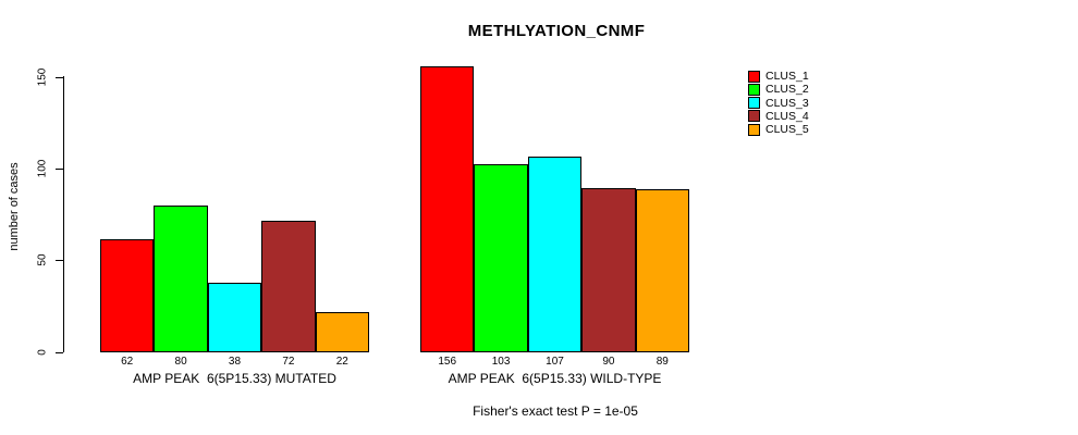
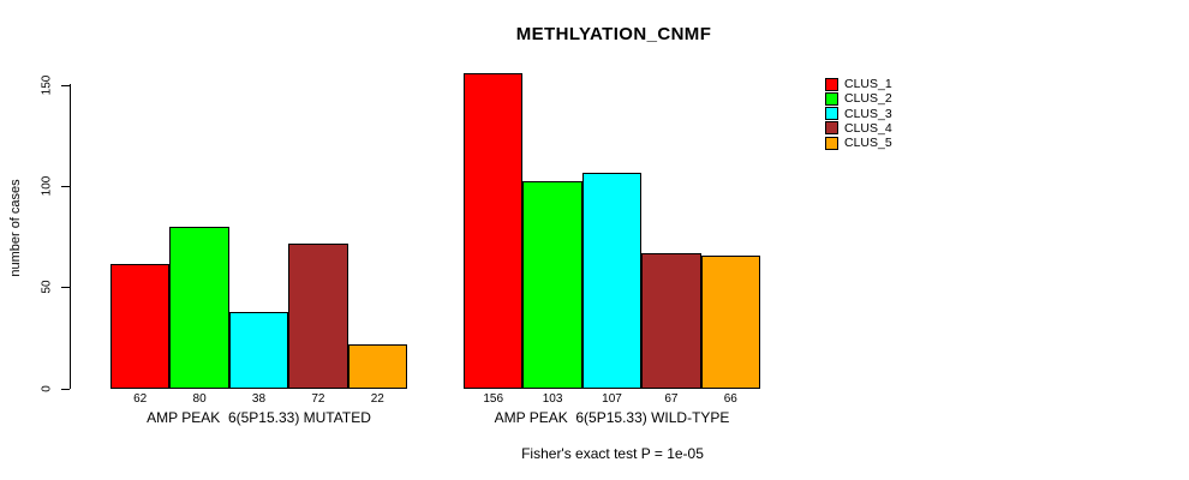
CLUS_4/AMP PEAK 6(5P15.33) WILD-TYPE: 90 -> 67
CLUS_5/AMP PEAK 6(5P15.33) WILD-TYPE: 89 -> 66
